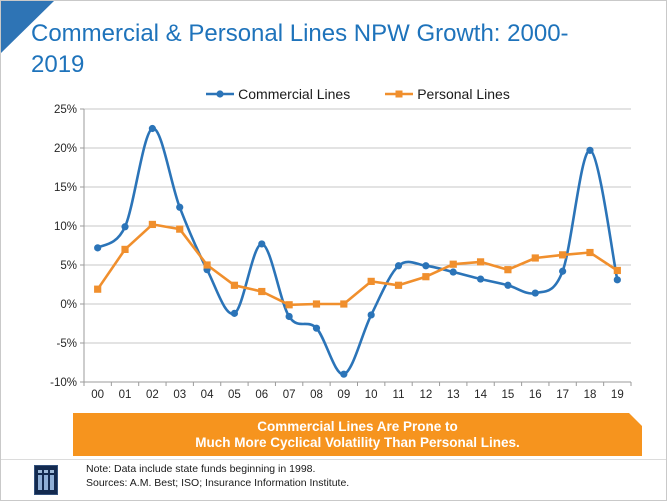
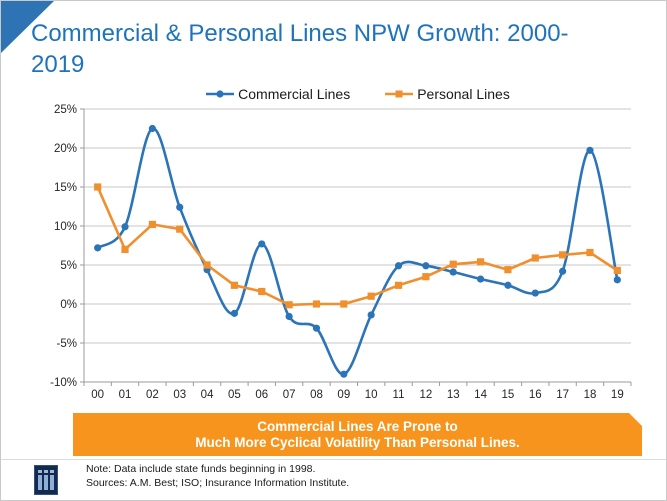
Personal Lines/00: 2% -> 15%
Personal Lines/10: 3% -> 1%
